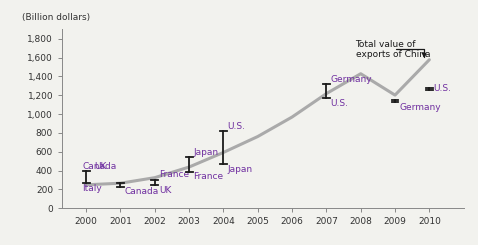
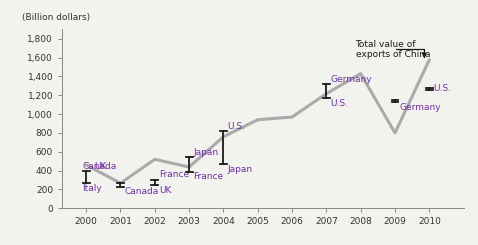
2000: 250 -> 460
2002: 320 -> 520
2004: 590 -> 760
2005: 760 -> 940
2009: 1,200 -> 800
